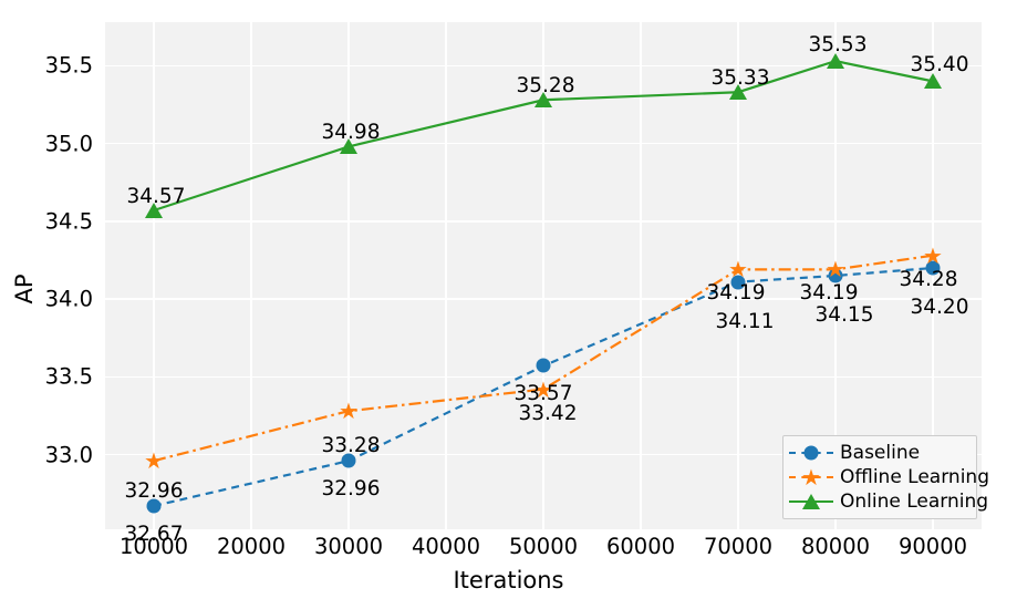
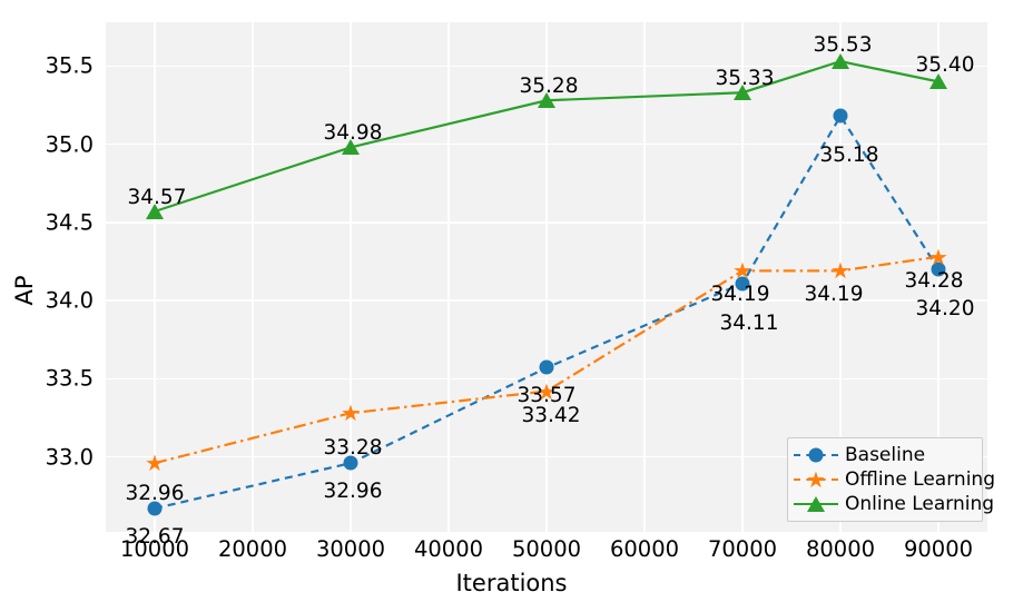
Baseline/80000: 34.15 -> 35.18
